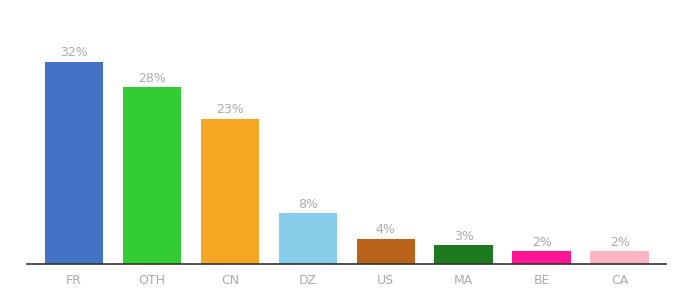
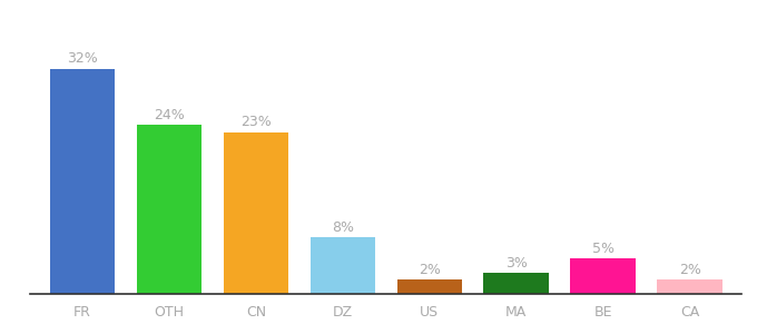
OTH: 28% -> 24%
US: 4% -> 2%
BE: 2% -> 5%
